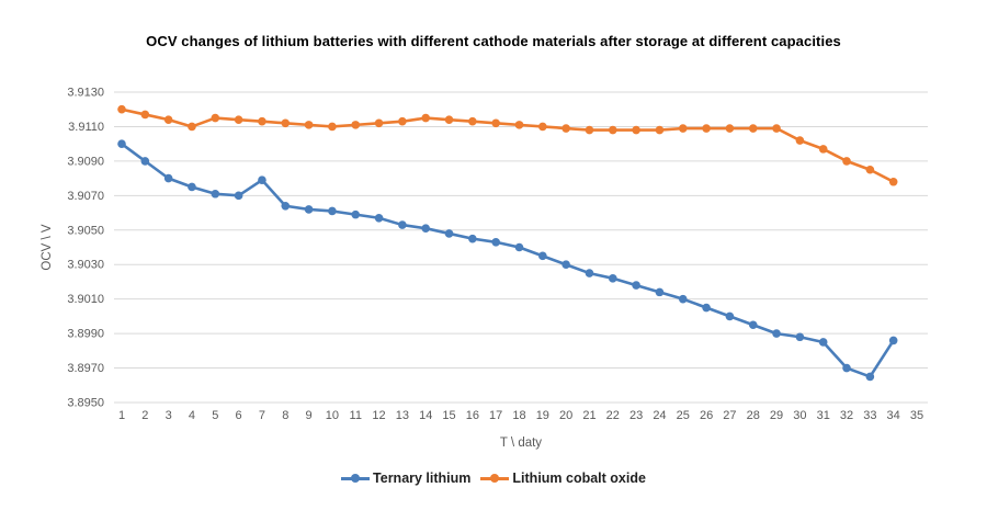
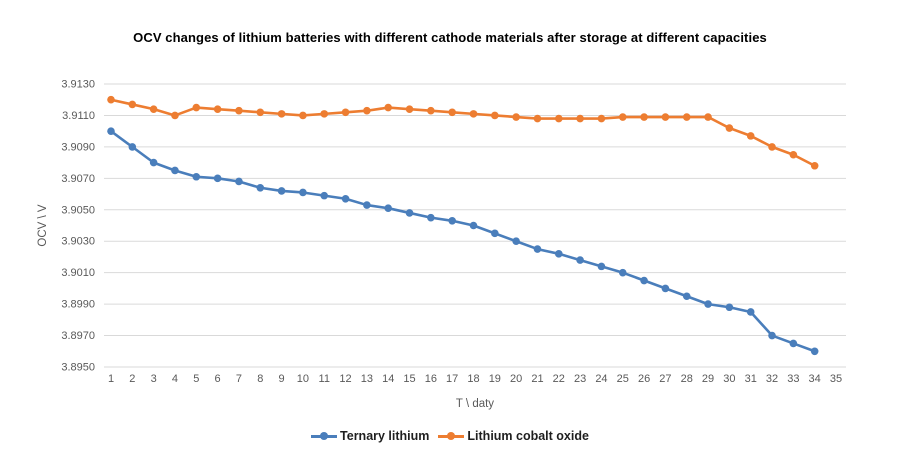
Ternary lithium/7: 3.9079 -> 3.9068
Ternary lithium/34: 3.8986 -> 3.8960
